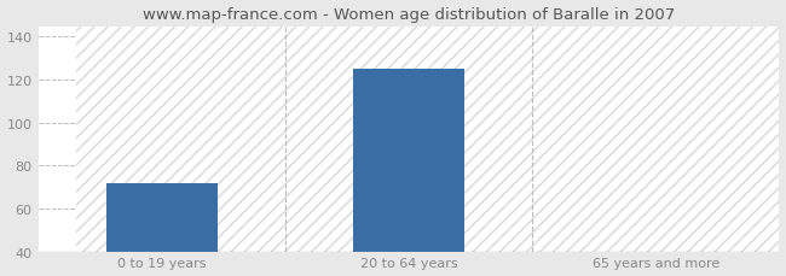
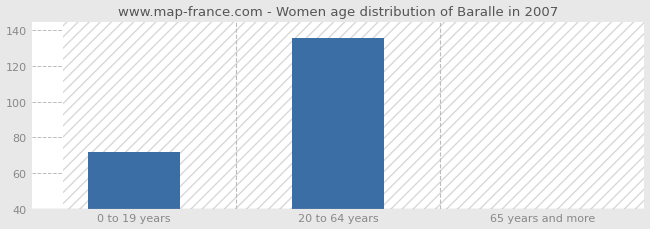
20 to 64 years: 125 -> 136
